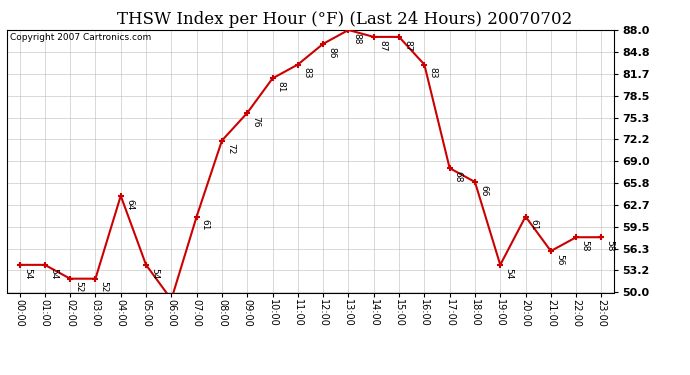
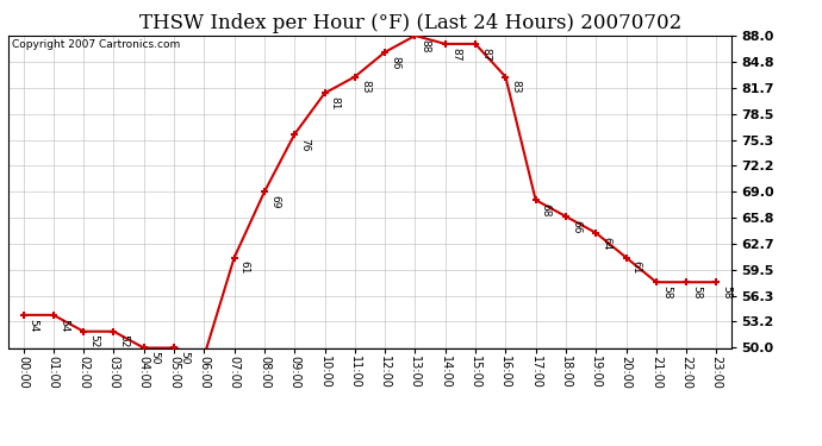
04:00: 64 -> 50
05:00: 54 -> 50
08:00: 72 -> 69
19:00: 54 -> 64
21:00: 56 -> 58
